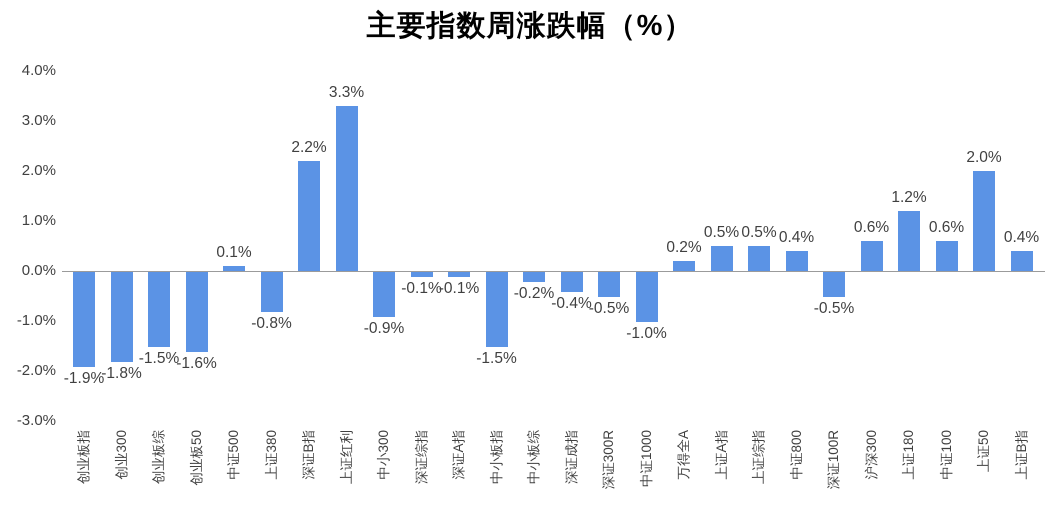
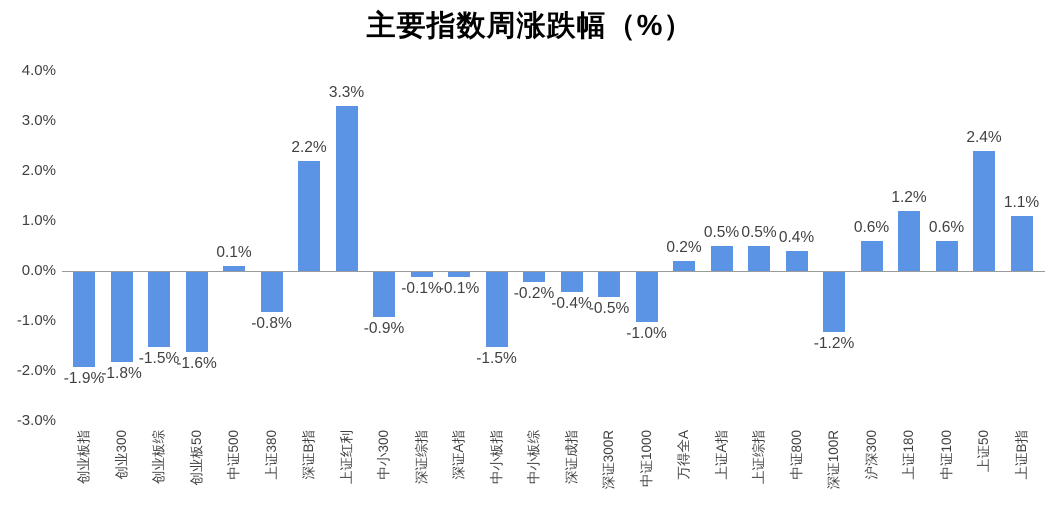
深证100R: -0.5% -> -1.2%
上证50: 2.0% -> 2.4%
上证B指: 0.4% -> 1.1%
